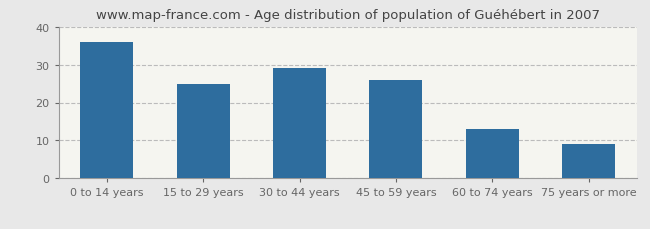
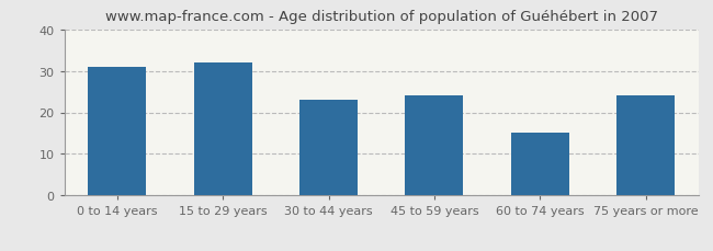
0 to 14 years: 36 -> 31
15 to 29 years: 25 -> 32
30 to 44 years: 29 -> 23
45 to 59 years: 26 -> 24
60 to 74 years: 13 -> 15
75 years or more: 9 -> 24
